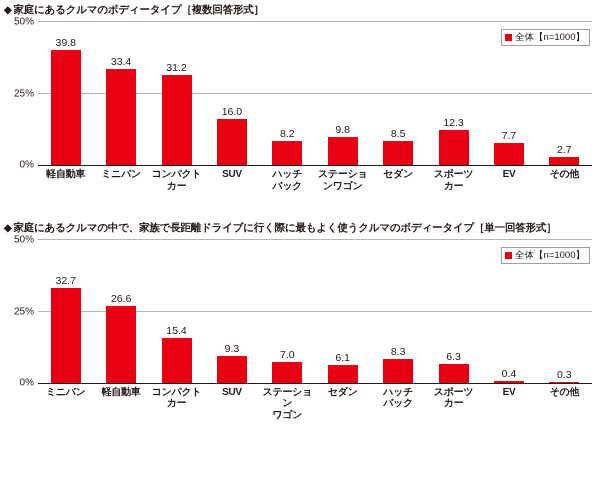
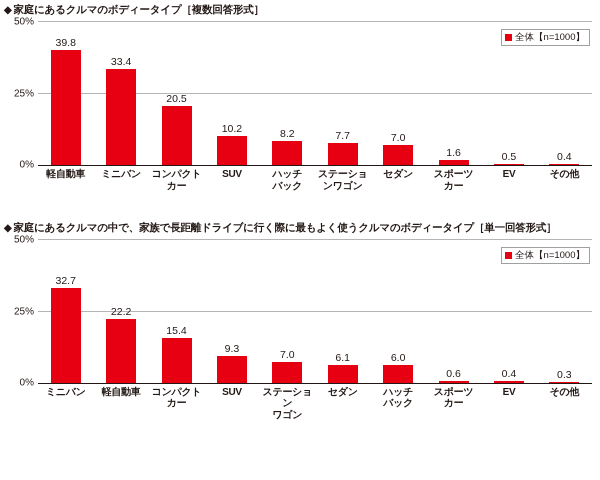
家庭にあるクルマのボディータイプ［複数回答形式］/コンパクト カー: 31.2 -> 20.5
家庭にあるクルマのボディータイプ［複数回答形式］/SUV: 16.0 -> 10.2
家庭にあるクルマのボディータイプ［複数回答形式］/ステーショ ンワゴン: 9.8 -> 7.7
家庭にあるクルマのボディータイプ［複数回答形式］/セダン: 8.5 -> 7.0
家庭にあるクルマのボディータイプ［複数回答形式］/スポーツ カー: 12.3 -> 1.6
家庭にあるクルマのボディータイプ［複数回答形式］/EV: 7.7 -> 0.5
家庭にあるクルマのボディータイプ［複数回答形式］/その他: 2.7 -> 0.4
家庭にあるクルマの中で、家族で長距離ドライブに行く際に最もよく使うクルマのボディータイプ［単一回答形式］/軽自動車: 26.6 -> 22.2
家庭にあるクルマの中で、家族で長距離ドライブに行く際に最もよく使うクルマのボディータイプ［単一回答形式］/ハッチ バック: 8.3 -> 6.0
家庭にあるクルマの中で、家族で長距離ドライブに行く際に最もよく使うクルマのボディータイプ［単一回答形式］/スポーツ カー: 6.3 -> 0.6
